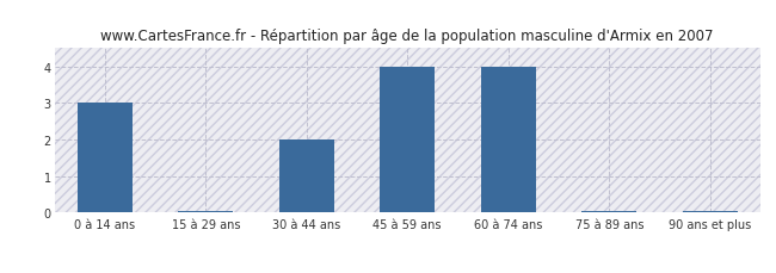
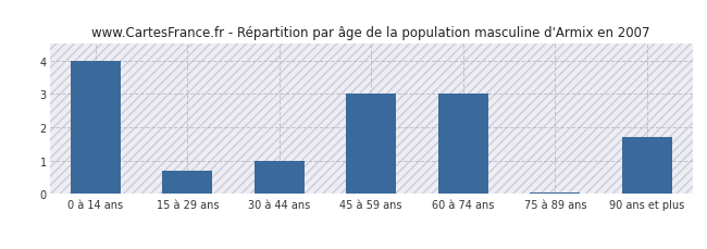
0 à 14 ans: 3.00 -> 4.00
15 à 29 ans: 0.04 -> 0.70
30 à 44 ans: 2.00 -> 1.00
45 à 59 ans: 4.00 -> 3.00
60 à 74 ans: 4.00 -> 3.00
90 ans et plus: 0.04 -> 1.70
